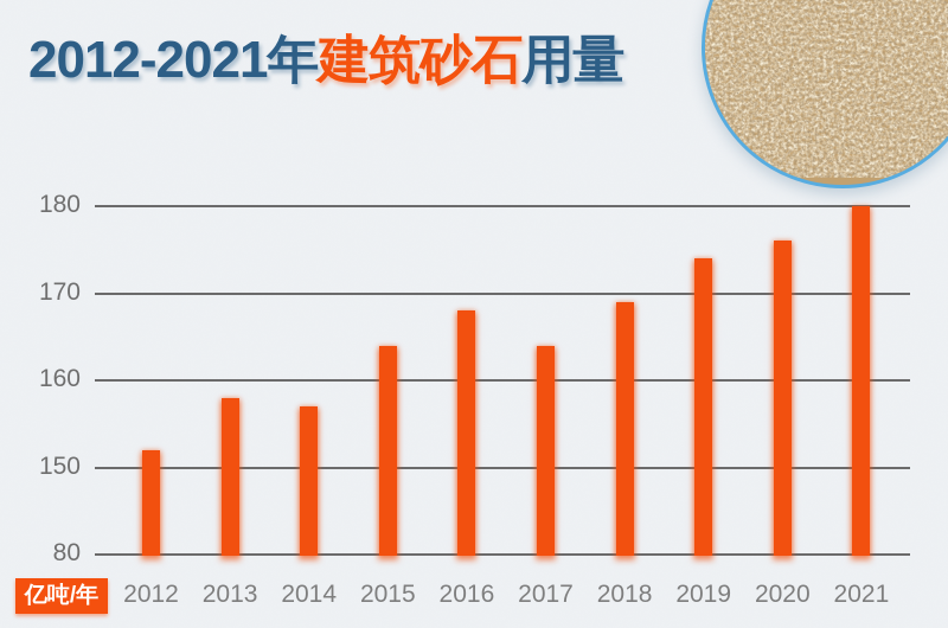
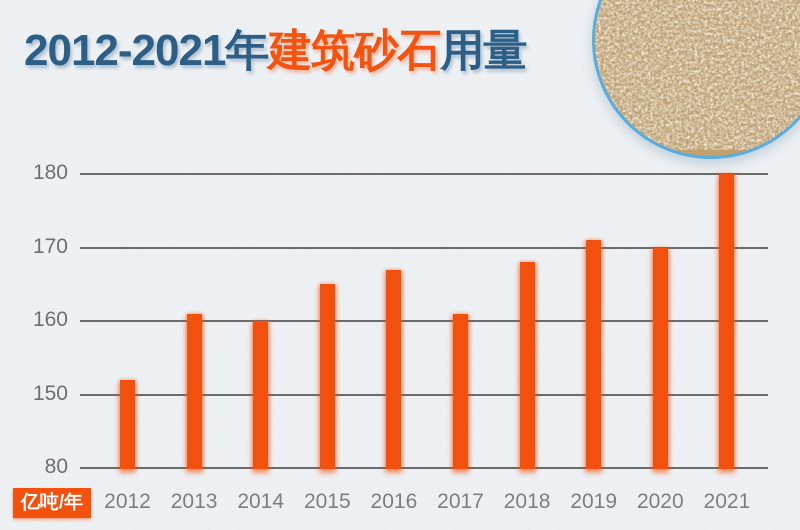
2013: 158 -> 161
2014: 157 -> 160
2015: 164 -> 165
2016: 168 -> 167
2017: 164 -> 161
2018: 169 -> 168
2019: 174 -> 171
2020: 176 -> 170
